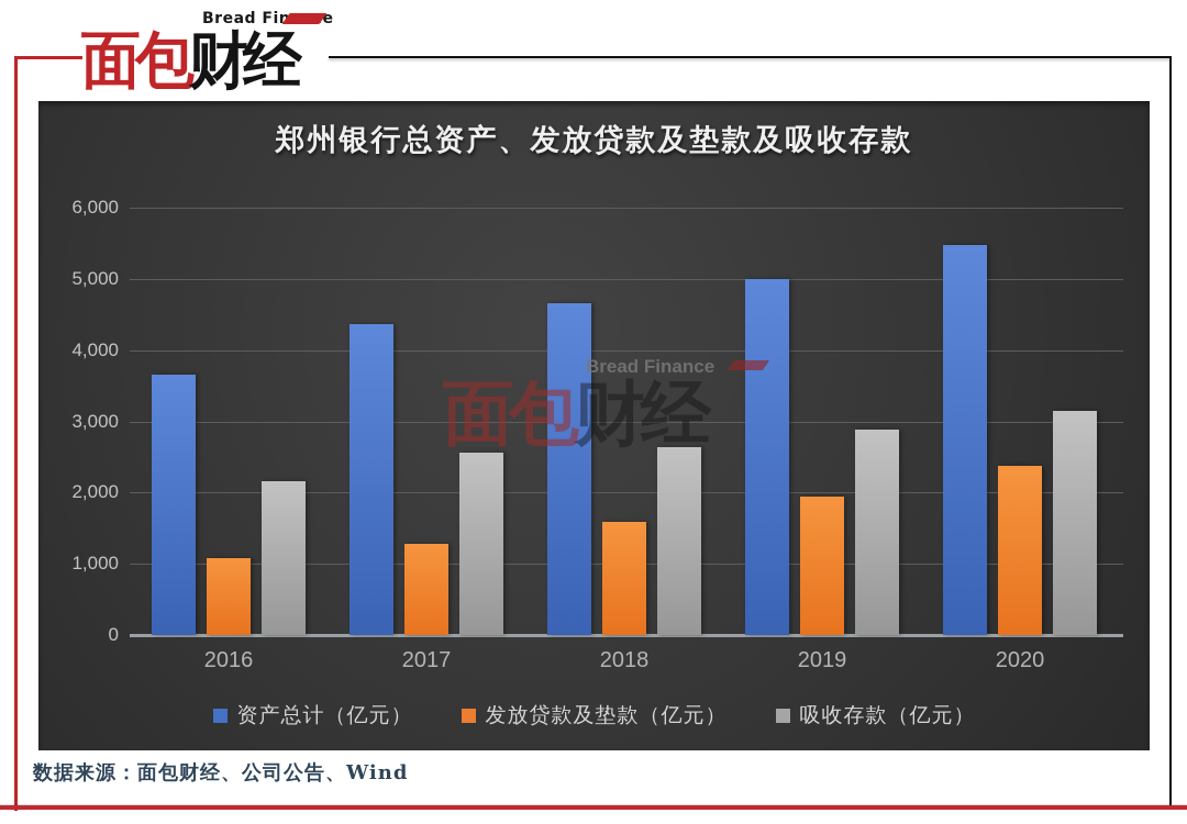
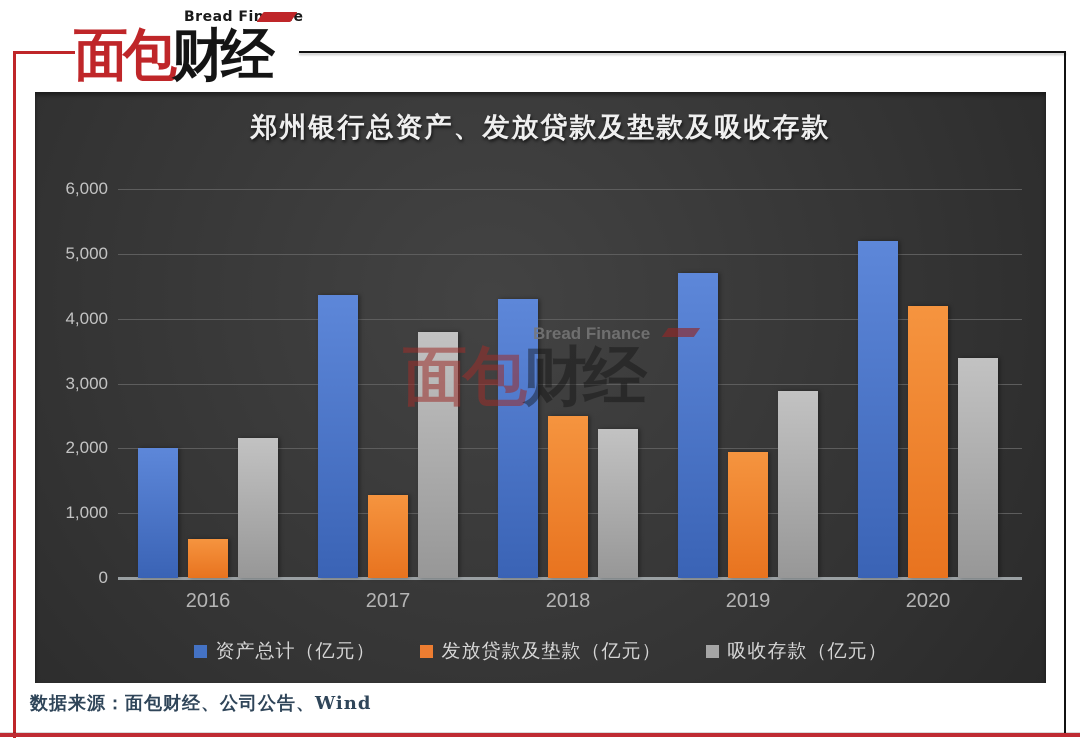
资产总计（亿元）/2016: 3700 -> 2000
发放贷款及垫款（亿元）/2016: 1100 -> 600
吸收存款（亿元）/2017: 2600 -> 3800
资产总计（亿元）/2018: 4700 -> 4300
发放贷款及垫款（亿元）/2018: 1600 -> 2500
吸收存款（亿元）/2018: 2600 -> 2300
资产总计（亿元）/2019: 5000 -> 4700
资产总计（亿元）/2020: 5500 -> 5200
发放贷款及垫款（亿元）/2020: 2400 -> 4200
吸收存款（亿元）/2020: 3200 -> 3400
